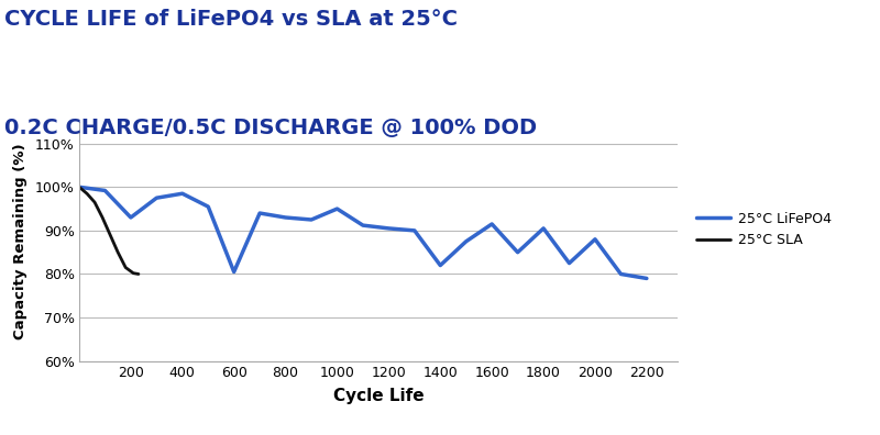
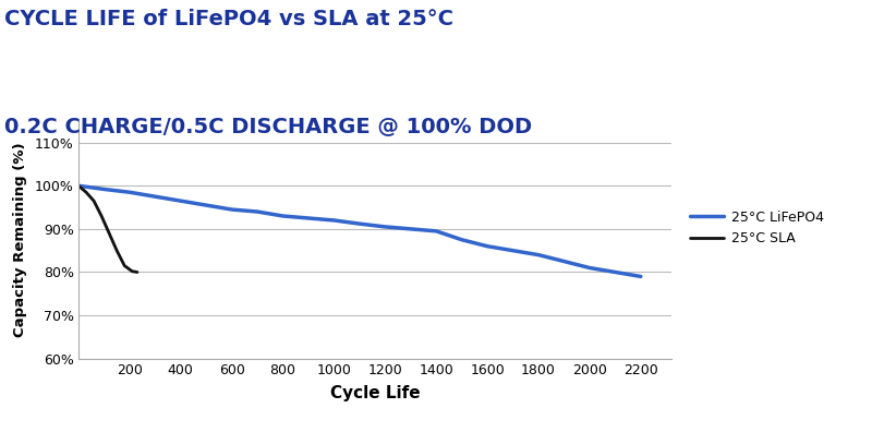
25°C LiFePO4/200: 93.0% -> 98.5%
25°C LiFePO4/400: 98.5% -> 96.5%
25°C LiFePO4/600: 80.5% -> 94.5%
25°C LiFePO4/1000: 95.0% -> 92.0%
25°C LiFePO4/1400: 82.0% -> 89.5%
25°C LiFePO4/1600: 91.5% -> 86.0%
25°C LiFePO4/1800: 90.5% -> 84.0%
25°C LiFePO4/2000: 88.0% -> 81.0%
